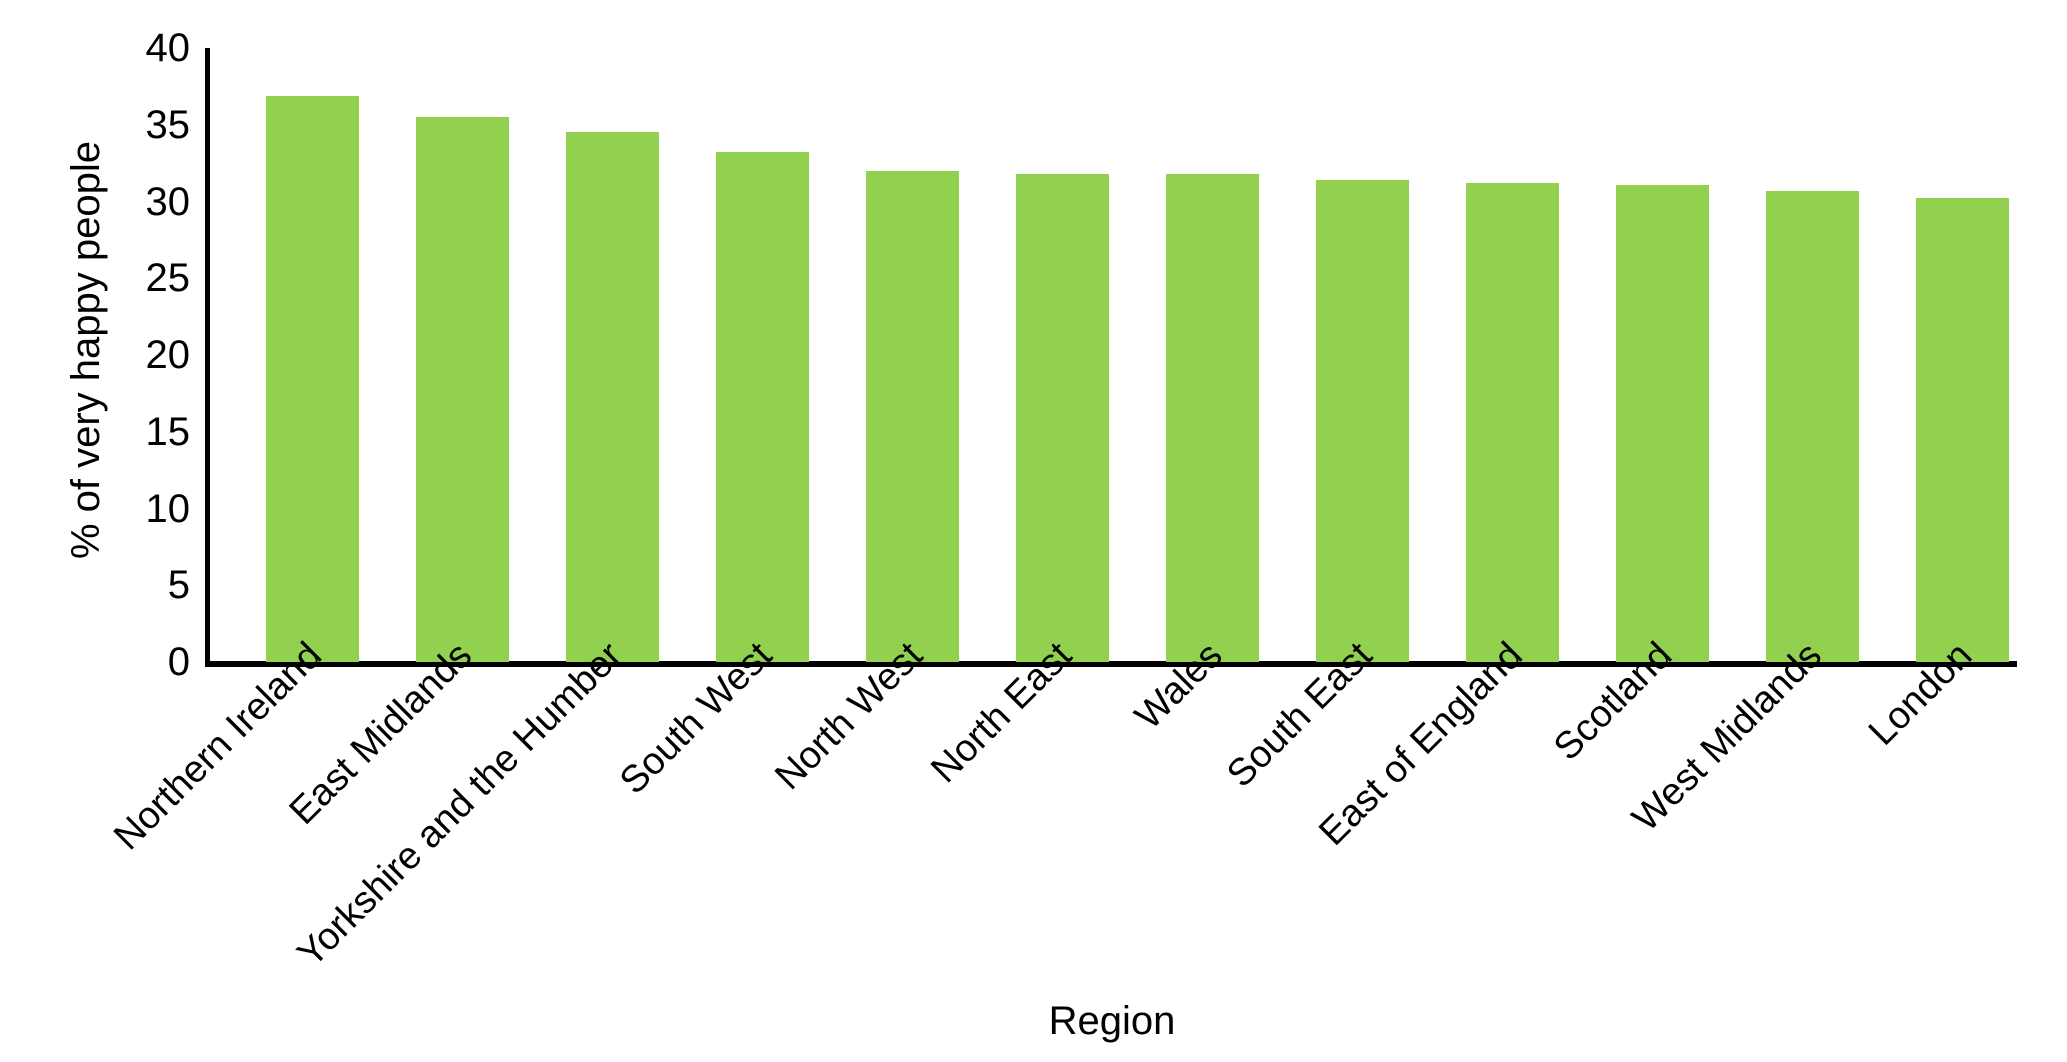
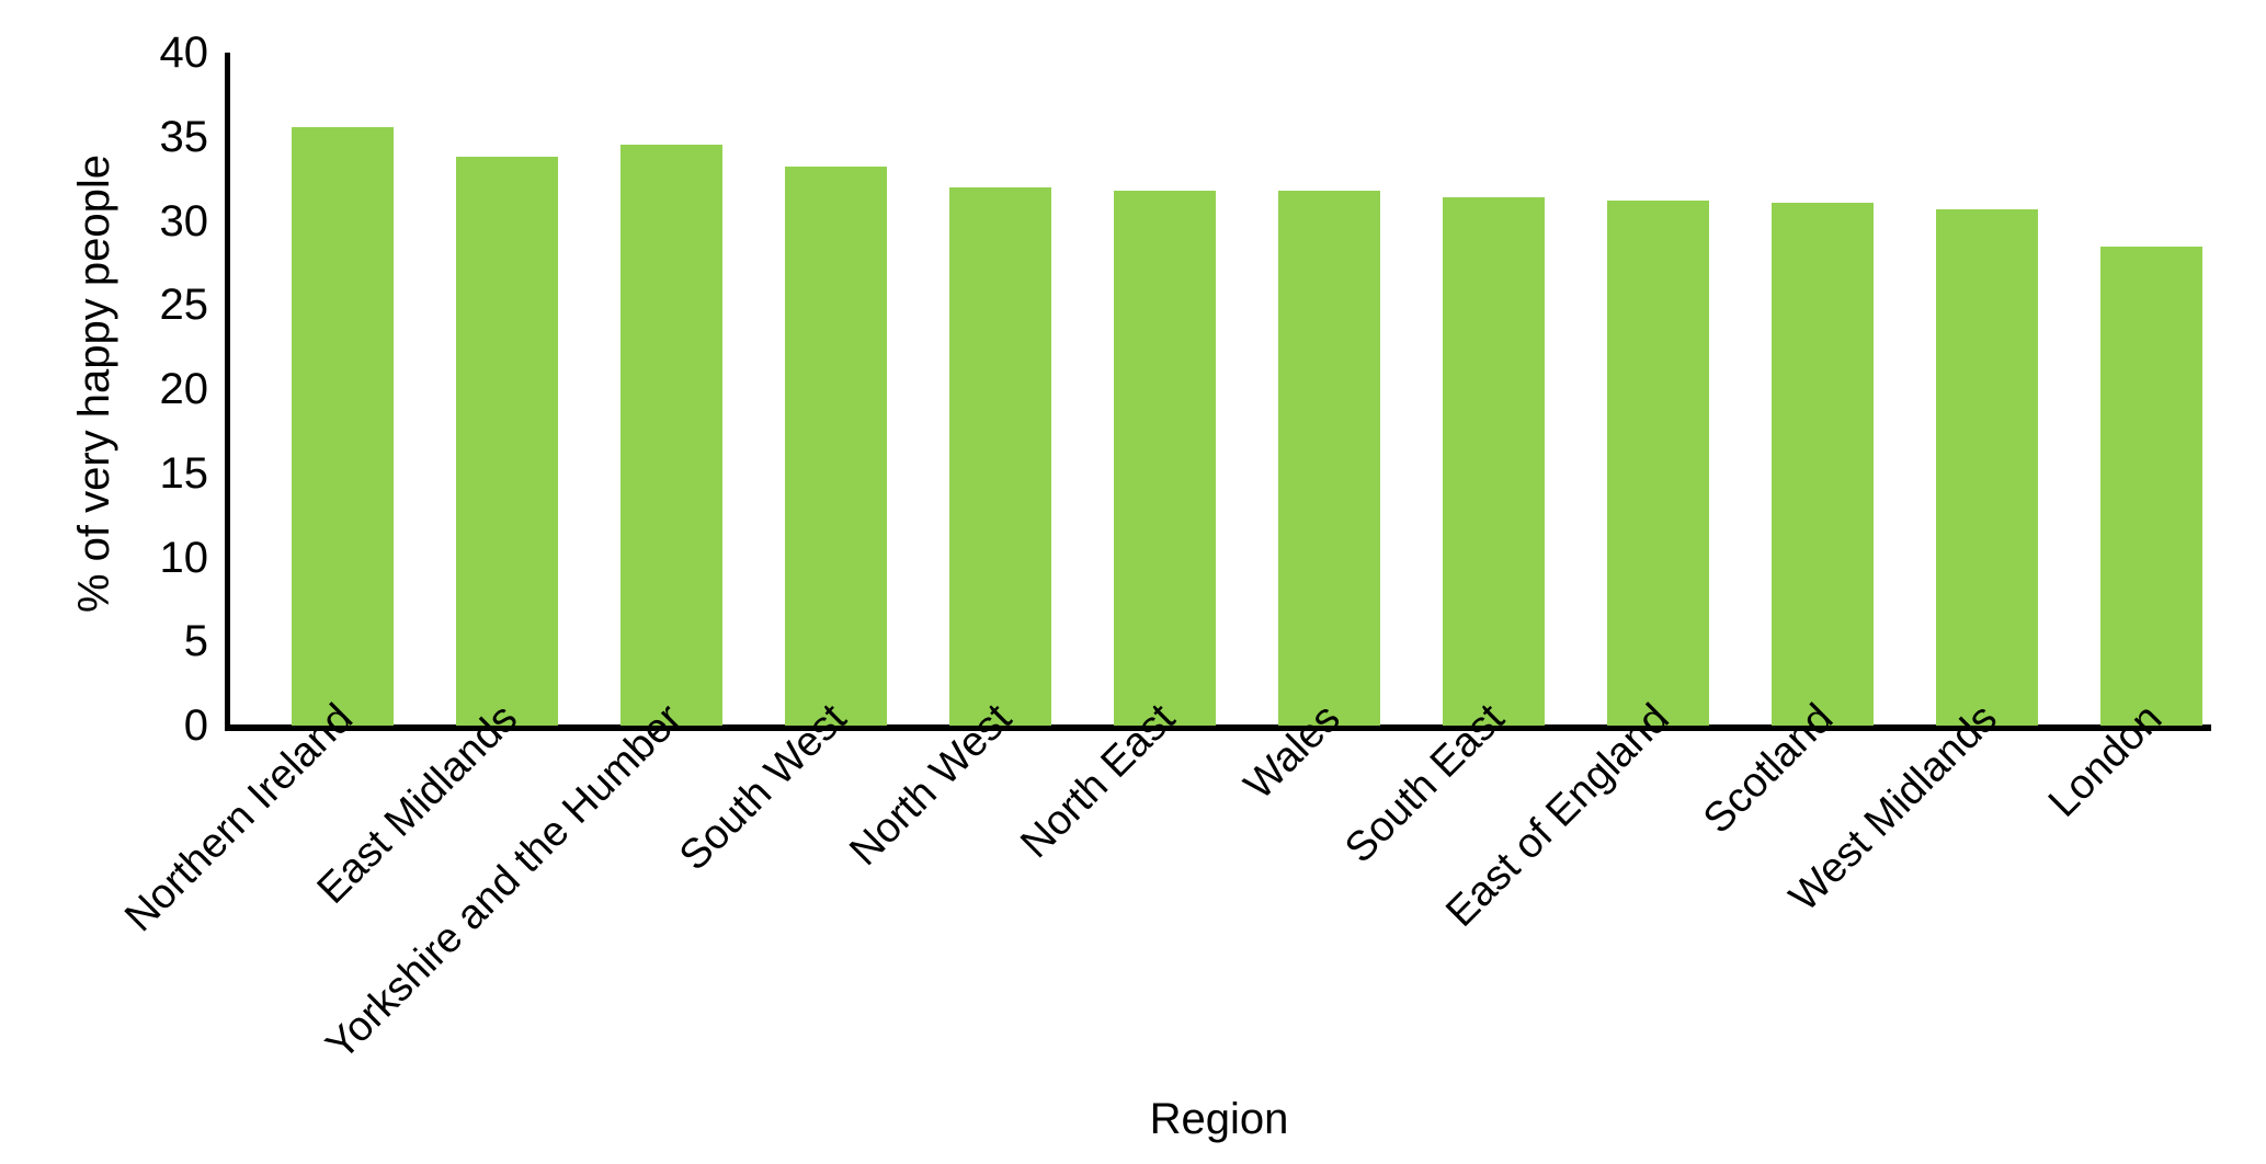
Northern Ireland: 36.9 -> 35.6
East Midlands: 35.5 -> 33.8
London: 30.2 -> 28.5
